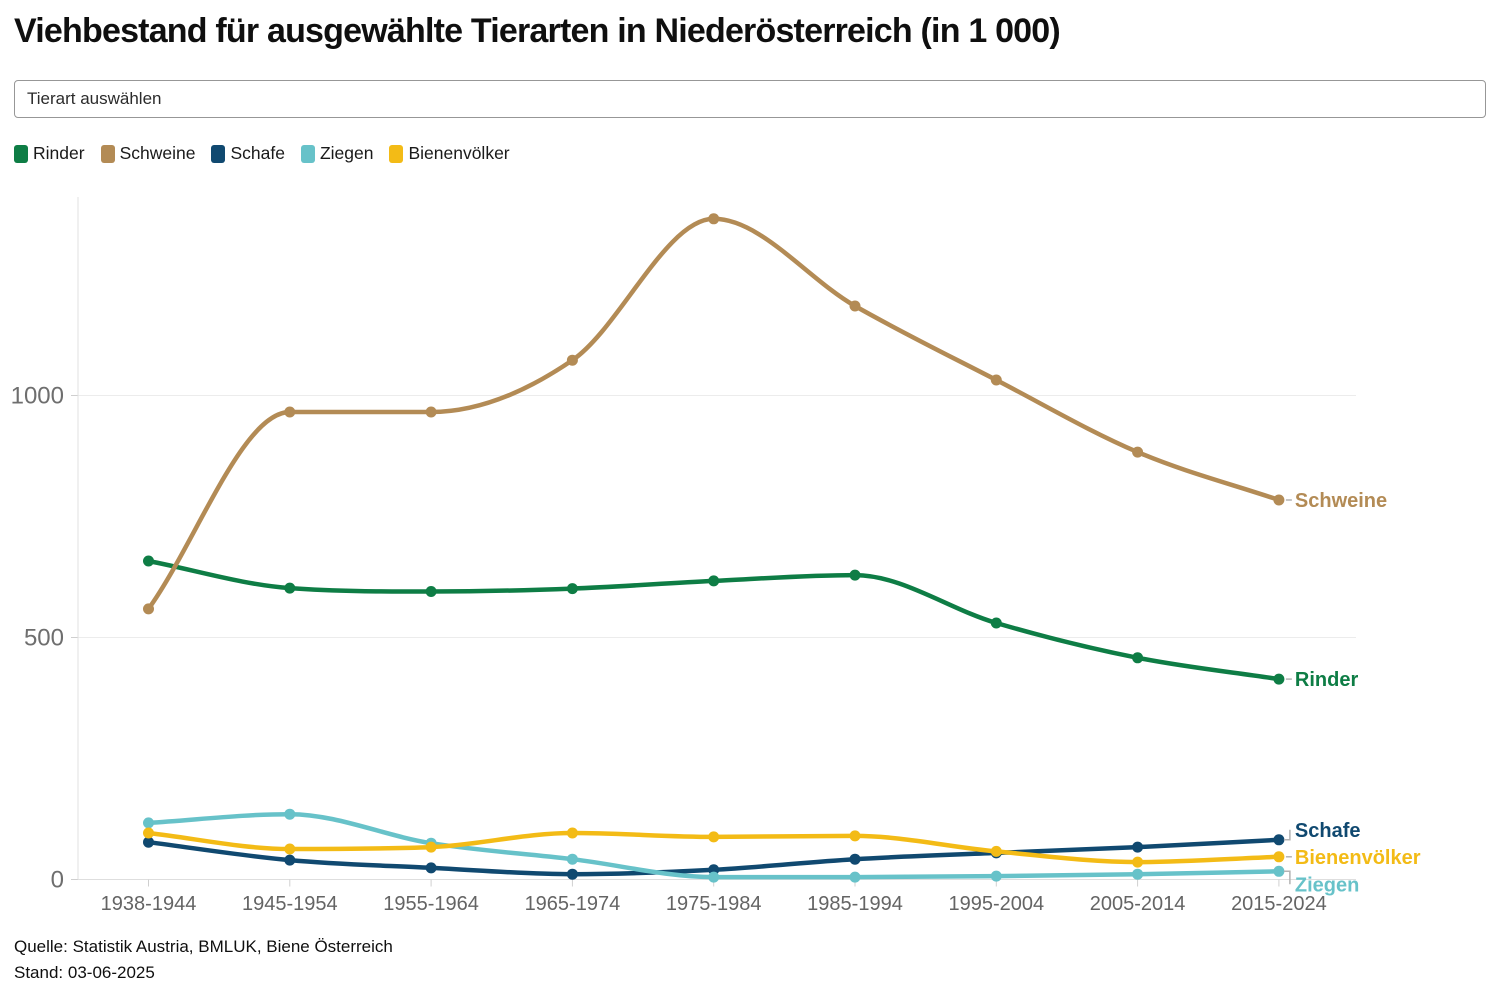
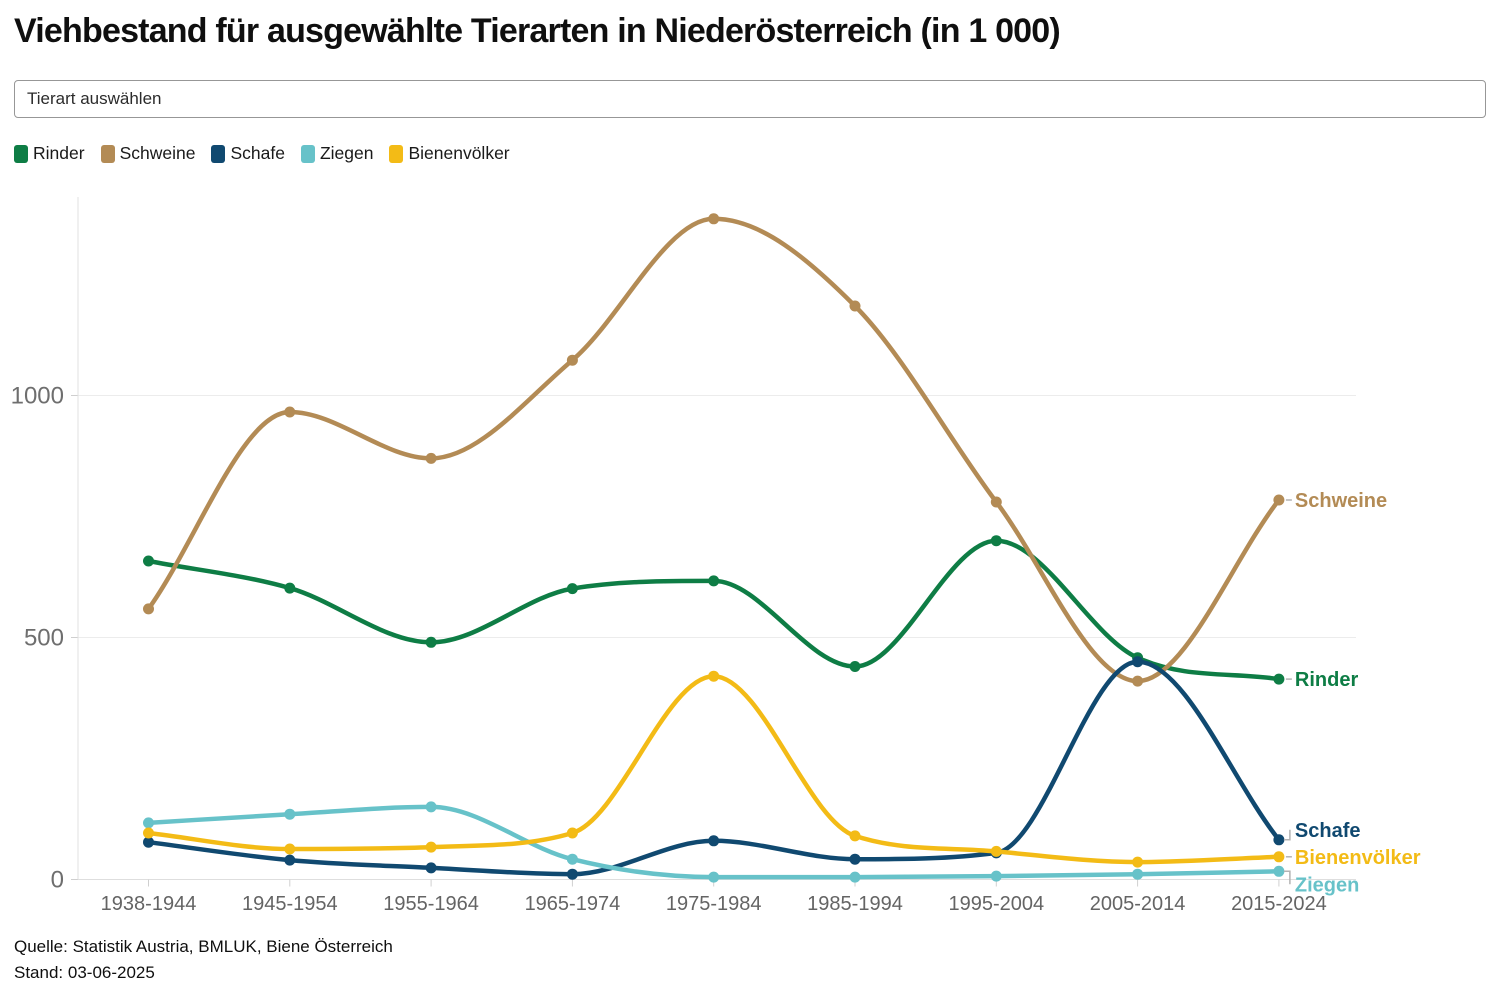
Rinder/1955-1964: 600 -> 490
Schweine/1955-1964: 970 -> 870
Ziegen/1955-1964: 80 -> 150
Schafe/1975-1984: 20 -> 80
Bienenvölker/1975-1984: 90 -> 420
Rinder/1985-1994: 630 -> 440
Rinder/1995-2004: 530 -> 700
Schweine/1995-2004: 1030 -> 780
Schweine/2005-2014: 880 -> 410
Schafe/2005-2014: 70 -> 450
